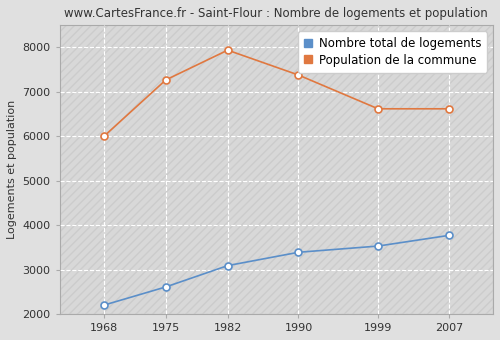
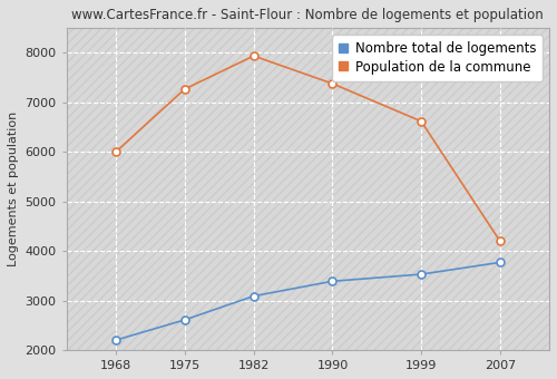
Population de la commune/2007: 6620 -> 4200
